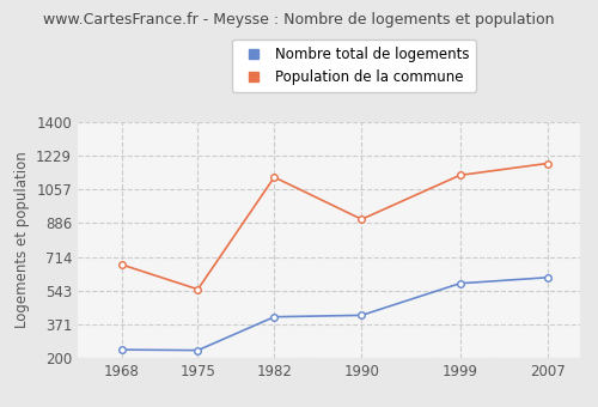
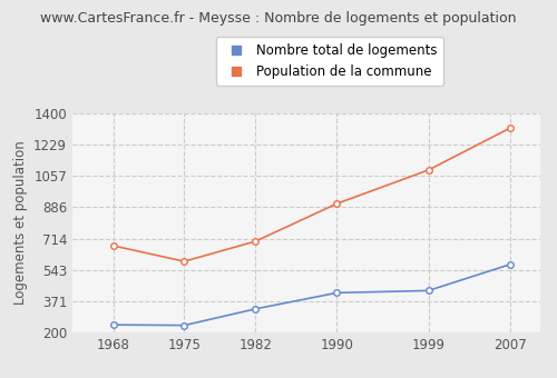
Population de la commune/1975: 550 -> 590
Nombre total de logements/1982: 410 -> 330
Population de la commune/1982: 1120 -> 700
Nombre total de logements/1999: 580 -> 430
Population de la commune/1999: 1130 -> 1090
Nombre total de logements/2007: 610 -> 570
Population de la commune/2007: 1190 -> 1320
